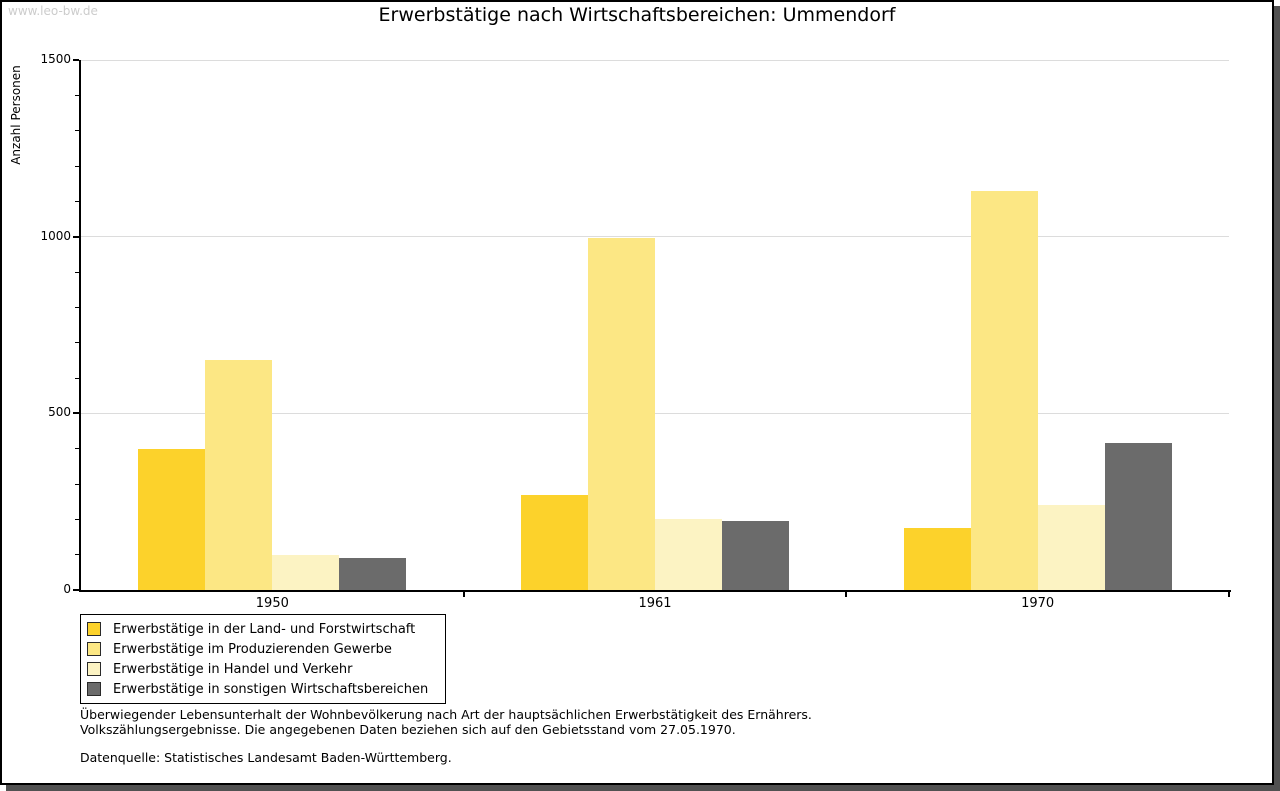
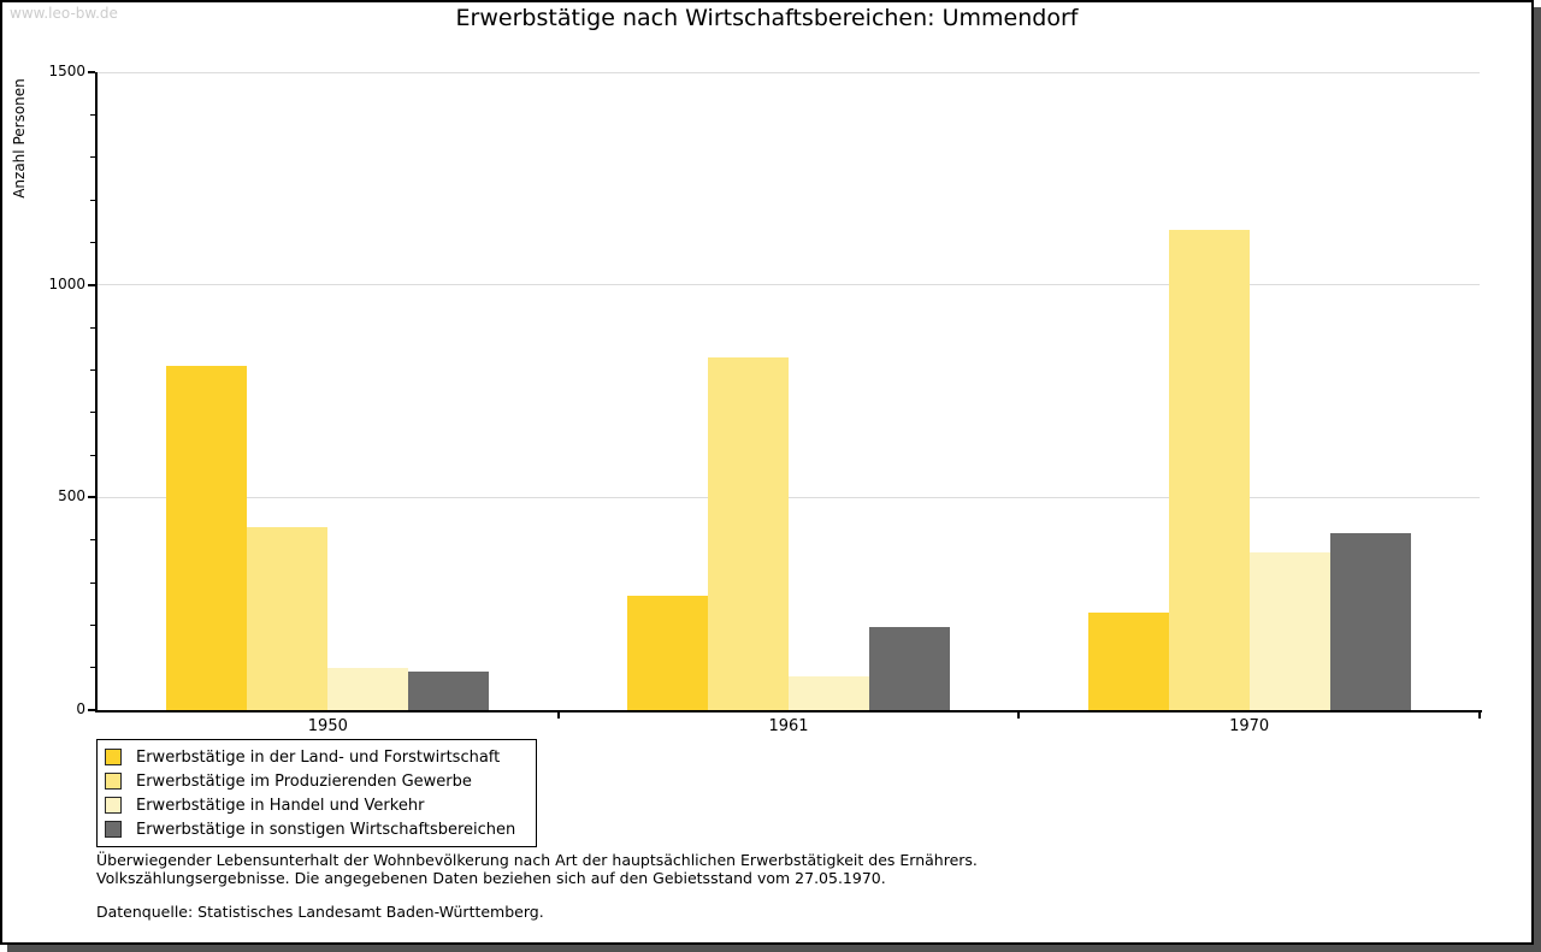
Erwerbstätige in der Land- und Forstwirtschaft/1950: 400 -> 810
Erwerbstätige im Produzierenden Gewerbe/1950: 650 -> 430
Erwerbstätige im Produzierenden Gewerbe/1961: 1000 -> 830
Erwerbstätige in Handel und Verkehr/1961: 200 -> 80
Erwerbstätige in der Land- und Forstwirtschaft/1970: 180 -> 230
Erwerbstätige in Handel und Verkehr/1970: 240 -> 370
